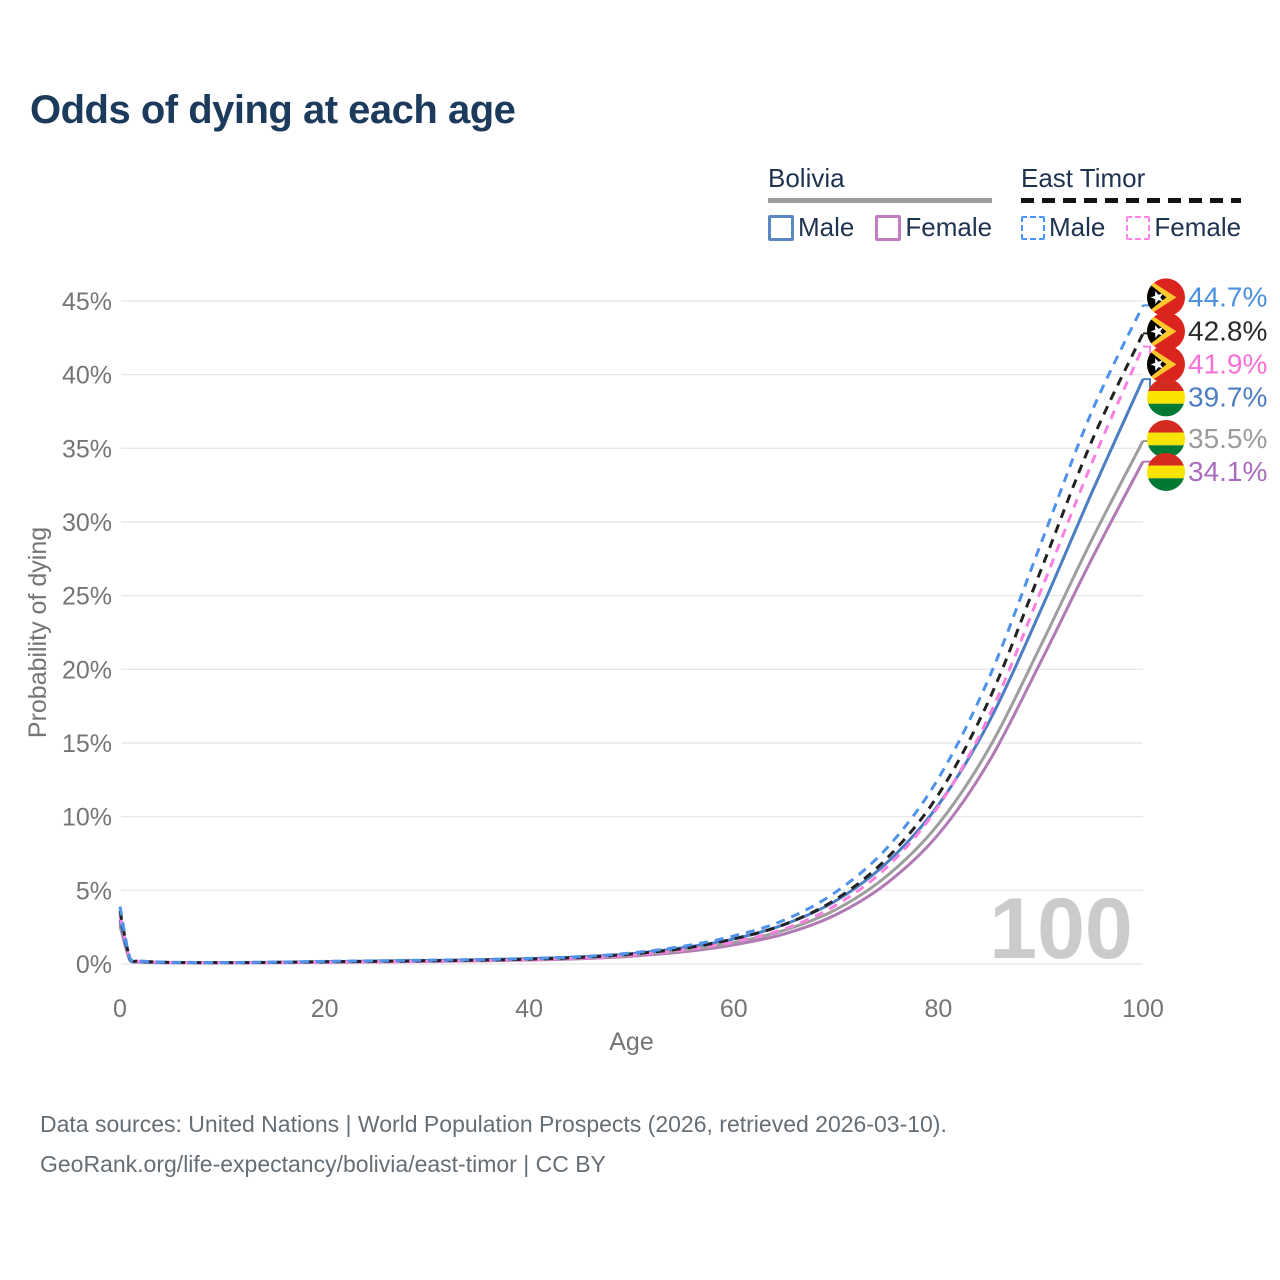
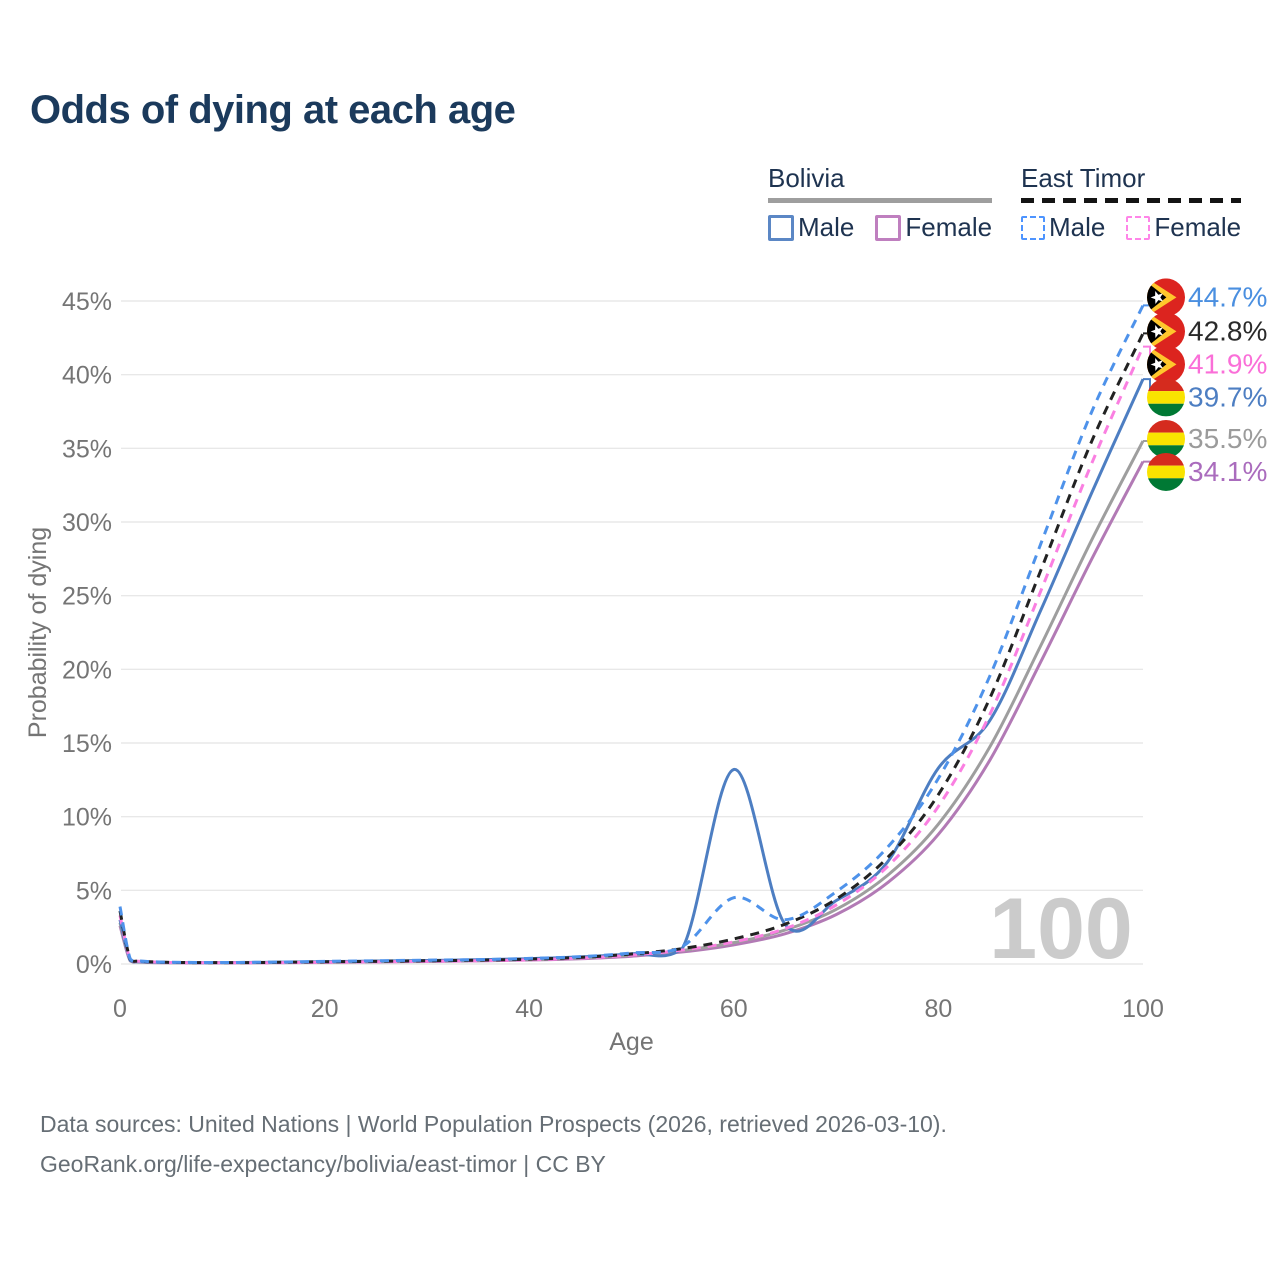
East Timor Male/60: 1.9% -> 4.5%
Bolivia Male/60: 1.7% -> 13.2%
Bolivia Male/80: 10.8% -> 13.3%
